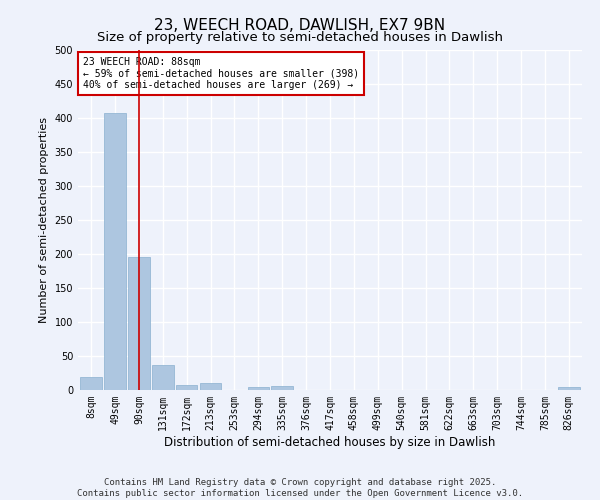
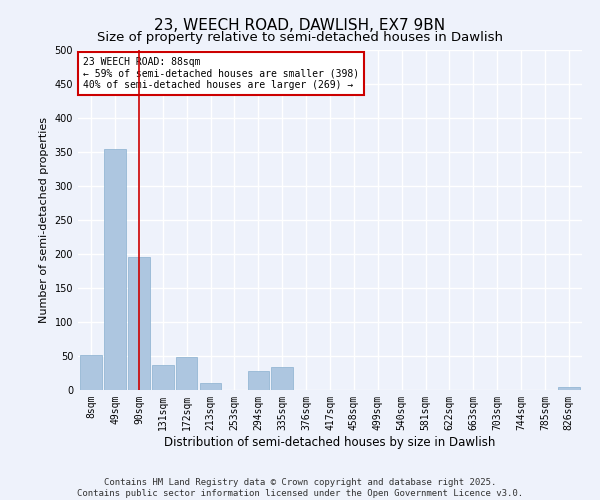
8sqm: 19 -> 52
49sqm: 408 -> 354
172sqm: 8 -> 48
294sqm: 5 -> 28
335sqm: 6 -> 34
